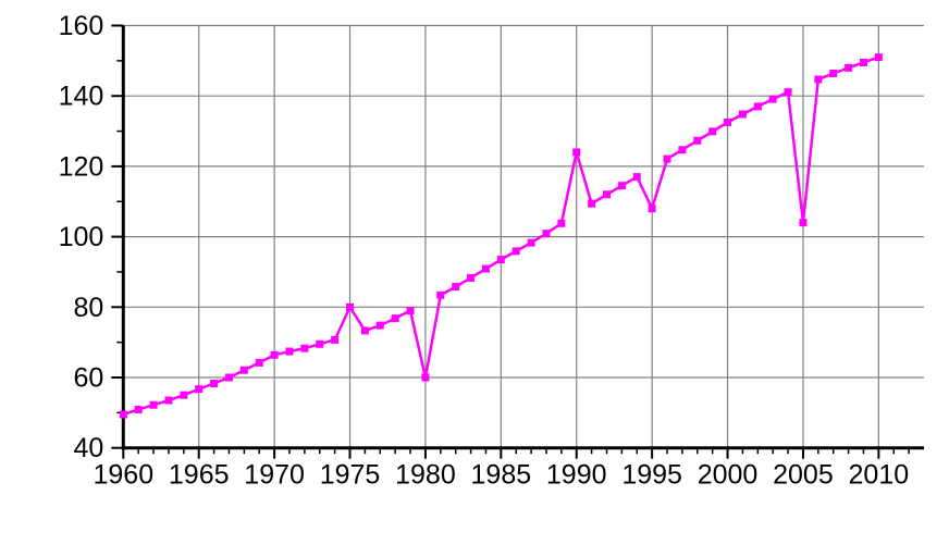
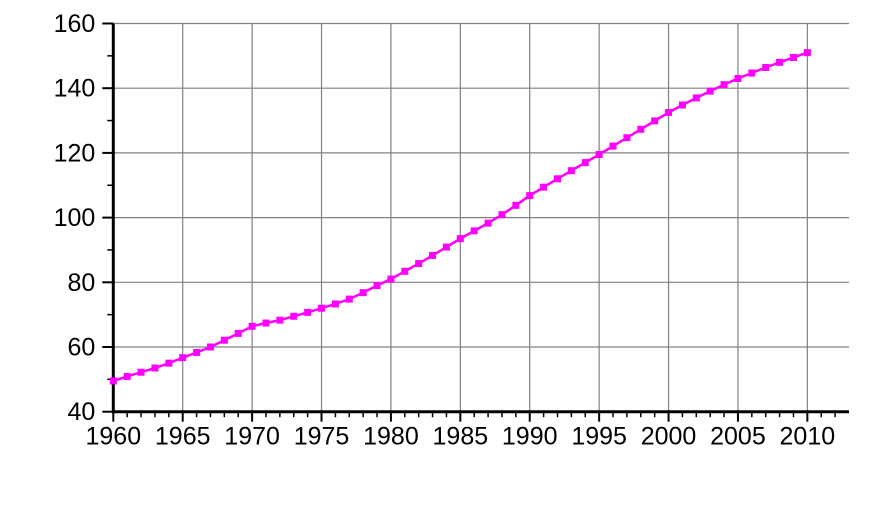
1975: 80 -> 72
1980: 60 -> 81
1990: 124 -> 107
1995: 108 -> 120
2005: 104 -> 143
